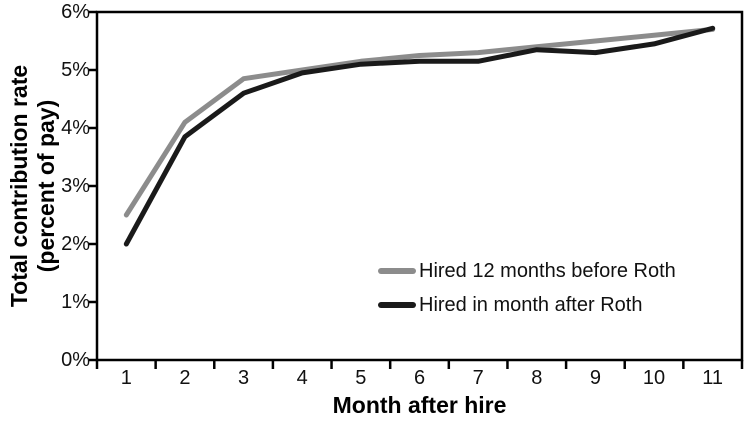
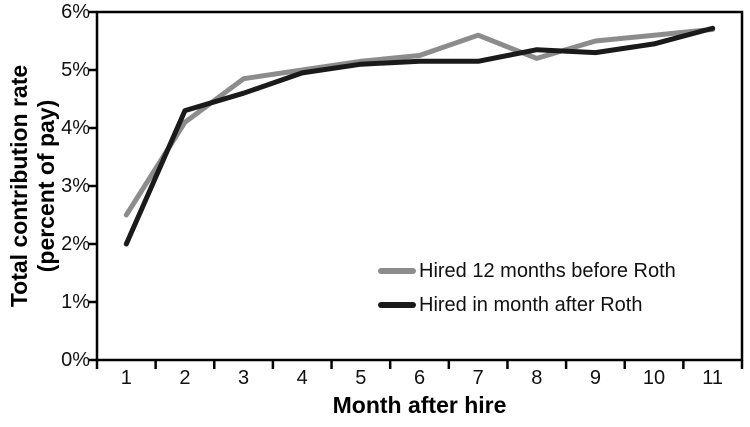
Hired in month after Roth/2: 3.9% -> 4.3%
Hired 12 months before Roth/7: 5.3% -> 5.6%
Hired 12 months before Roth/8: 5.4% -> 5.2%
